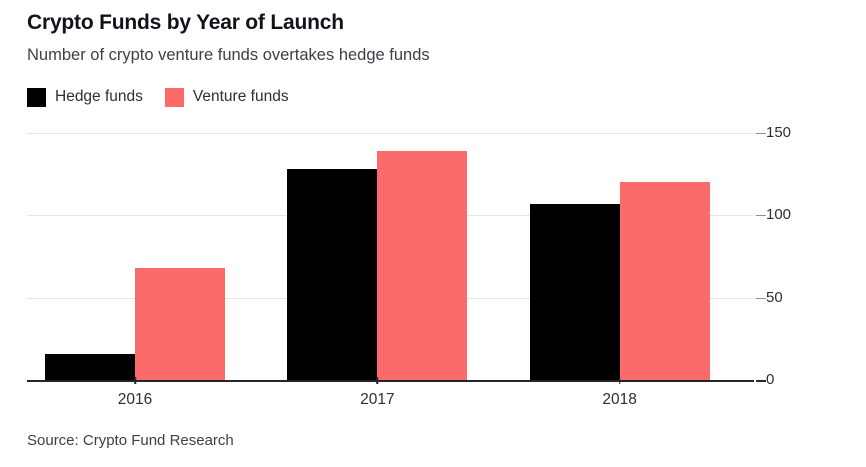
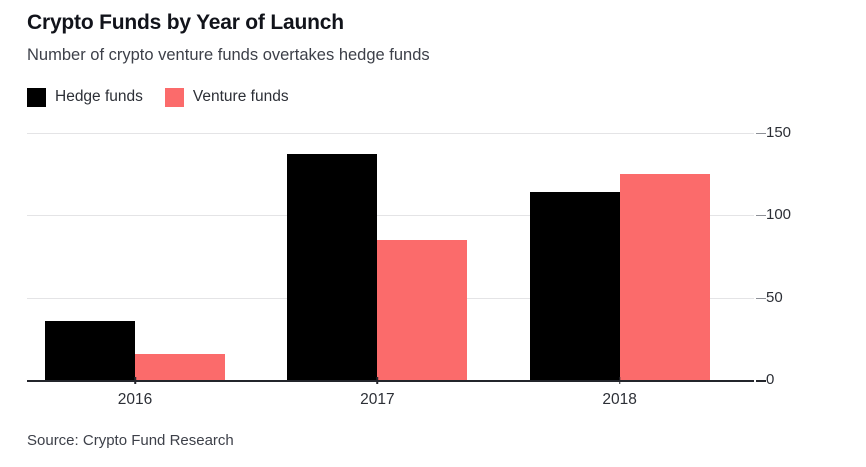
Hedge funds/2016: 16 -> 36
Venture funds/2016: 68 -> 16
Hedge funds/2017: 128 -> 137
Venture funds/2017: 139 -> 85
Hedge funds/2018: 107 -> 114
Venture funds/2018: 120 -> 125
